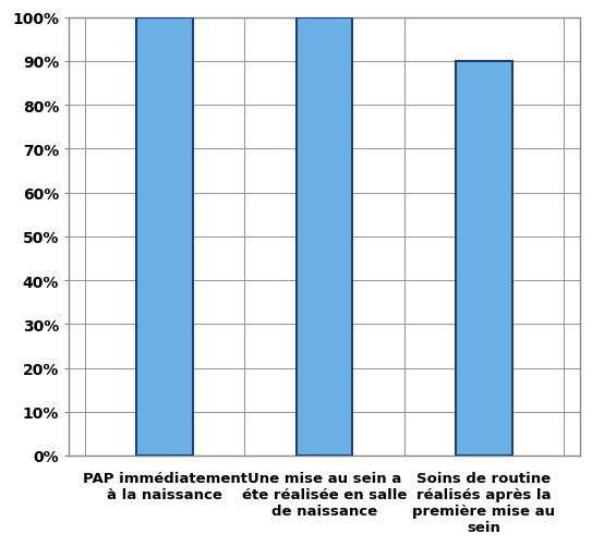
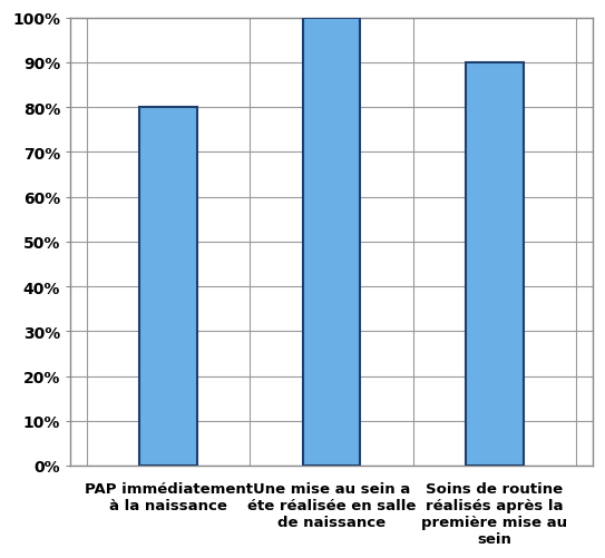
PAP immédiatement à la naissance: 100% -> 80%
